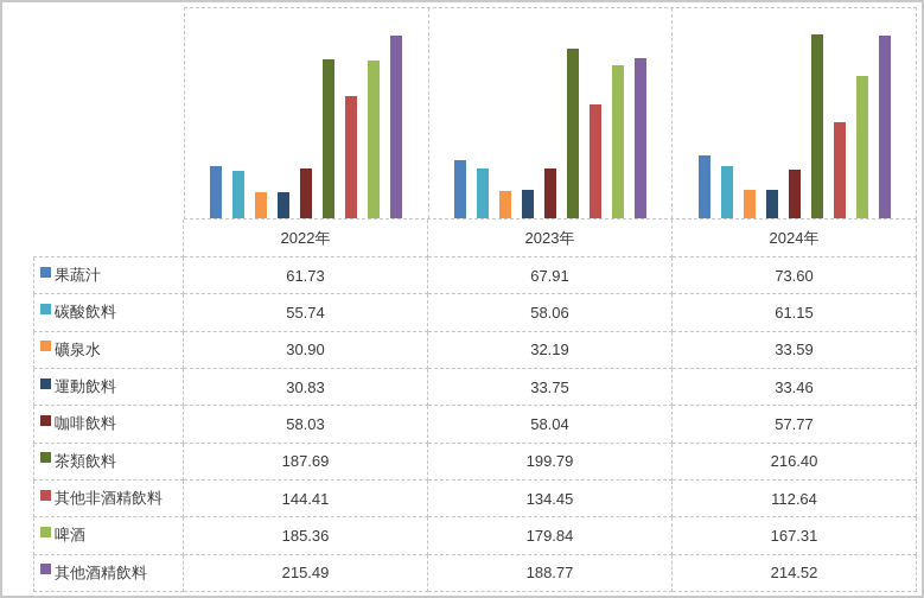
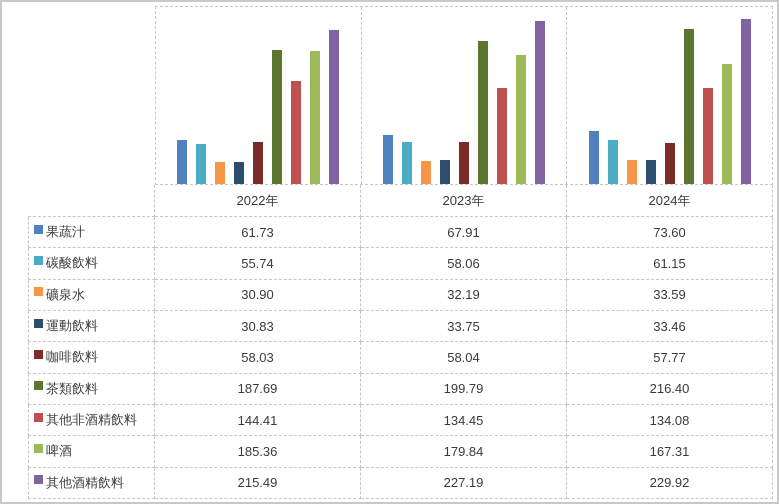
其他酒精飲料/2023年: 188.77 -> 227.19
其他非酒精飲料/2024年: 112.64 -> 134.08
其他酒精飲料/2024年: 214.52 -> 229.92
